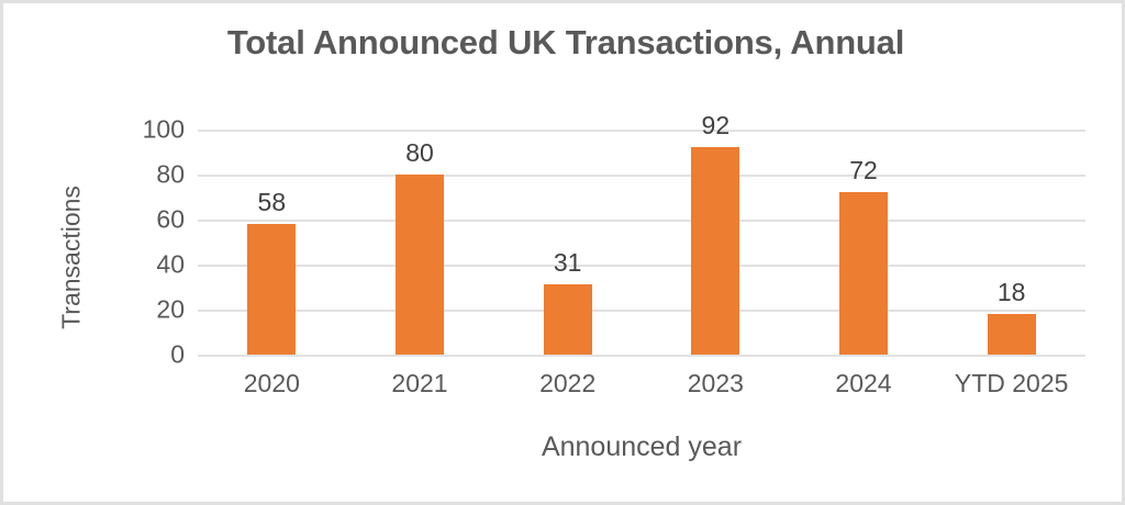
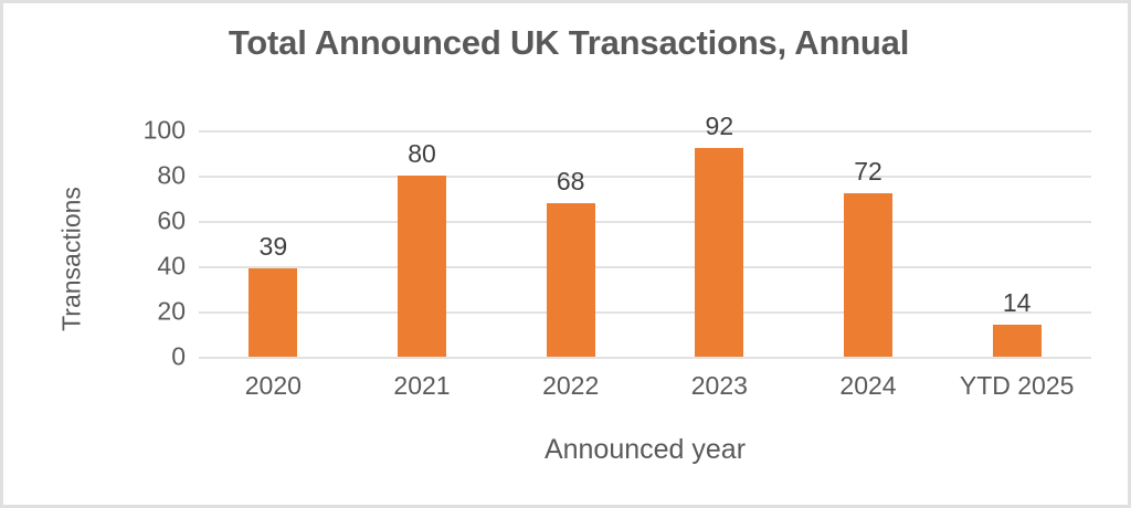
2020: 58 -> 39
2022: 31 -> 68
YTD 2025: 18 -> 14
